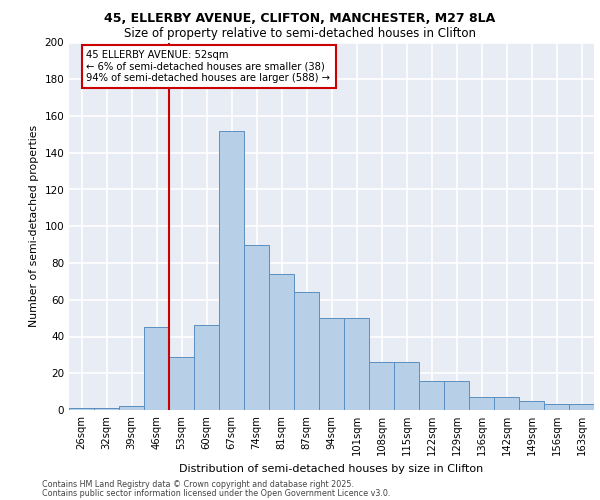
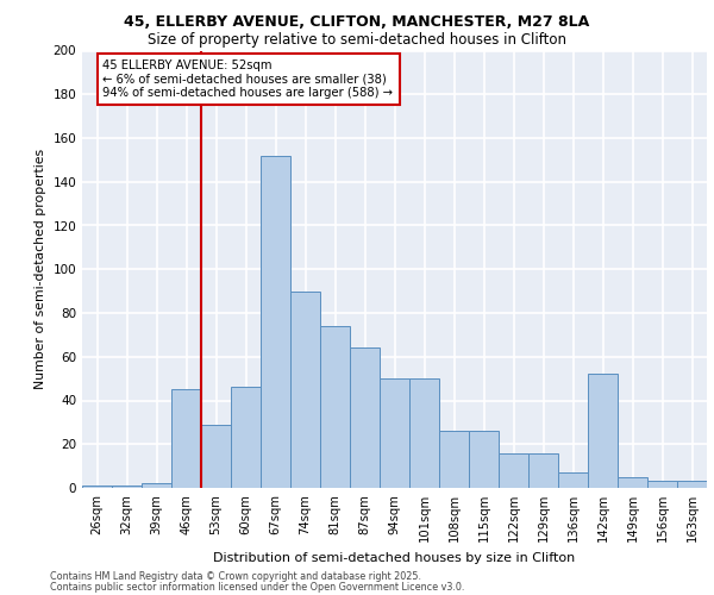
142sqm: 7 -> 52
